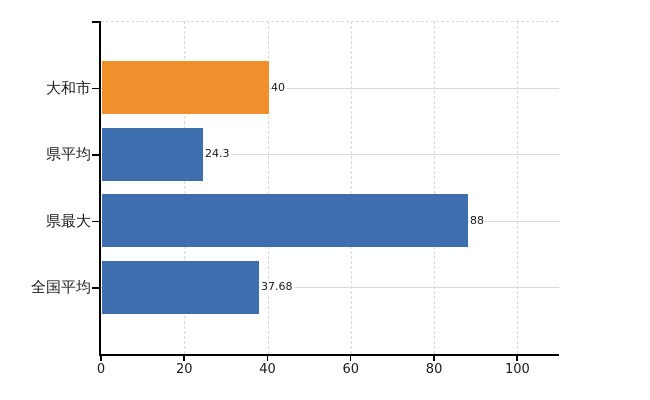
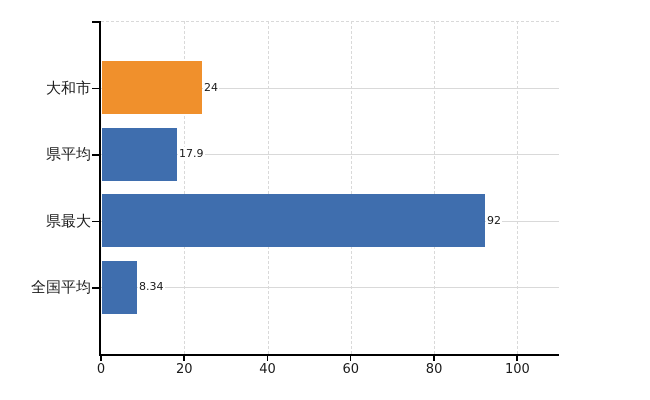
大和市: 40 -> 24
県平均: 24.3 -> 17.9
県最大: 88 -> 92
全国平均: 37.68 -> 8.34
